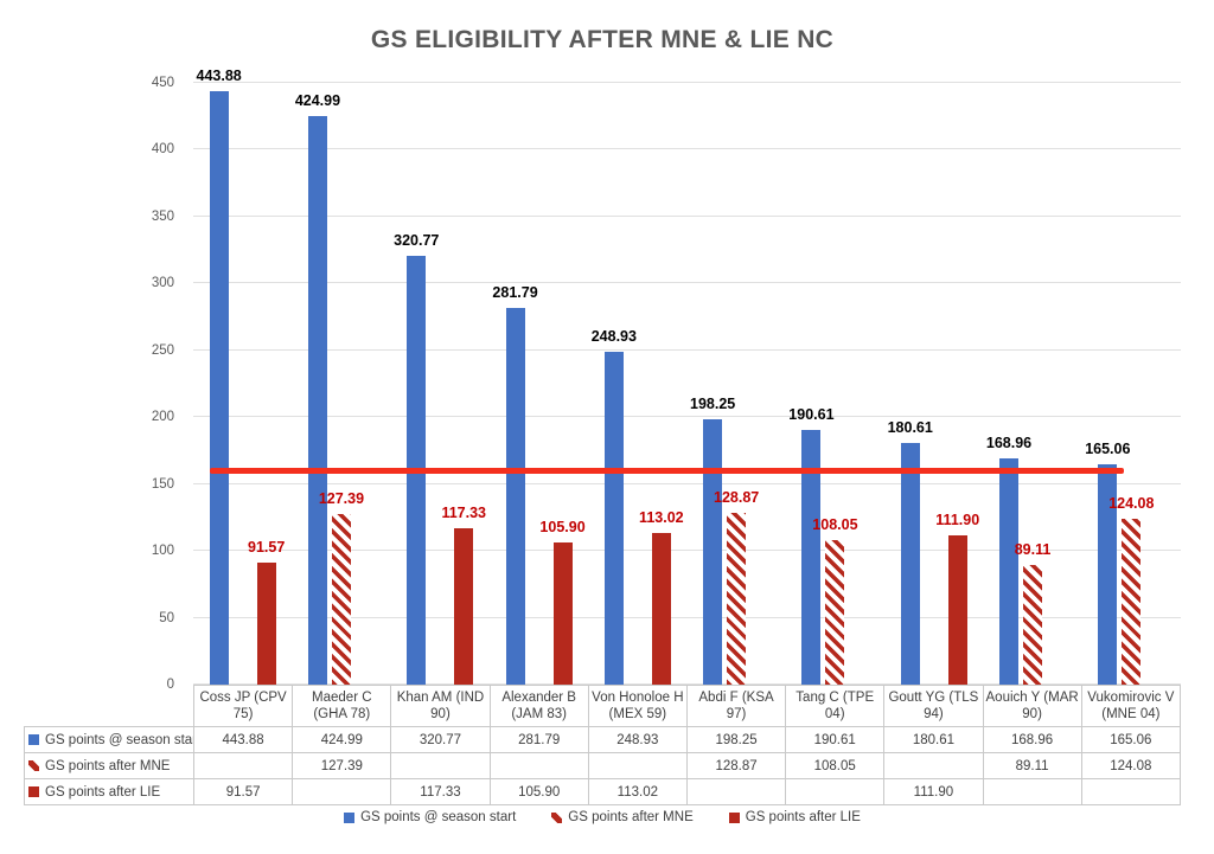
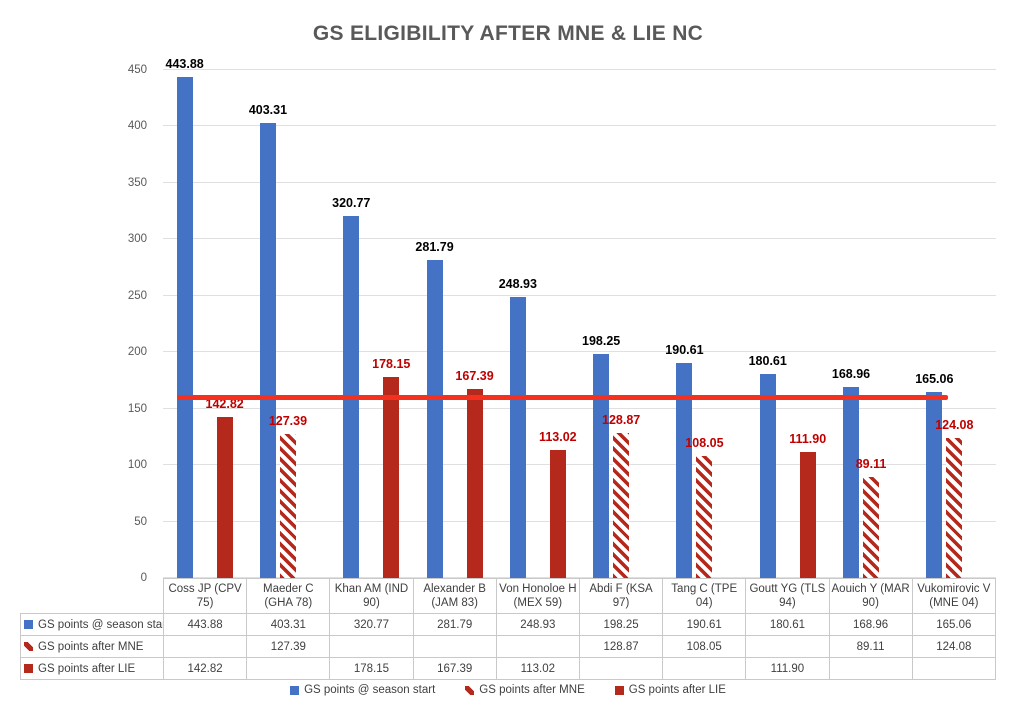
GS points after LIE/Coss JP (CPV 75): 91.57 -> 142.82
GS points @ season start/Maeder C (GHA 78): 424.99 -> 403.31
GS points after LIE/Khan AM (IND 90): 117.33 -> 178.15
GS points after LIE/Alexander B (JAM 83): 105.90 -> 167.39
